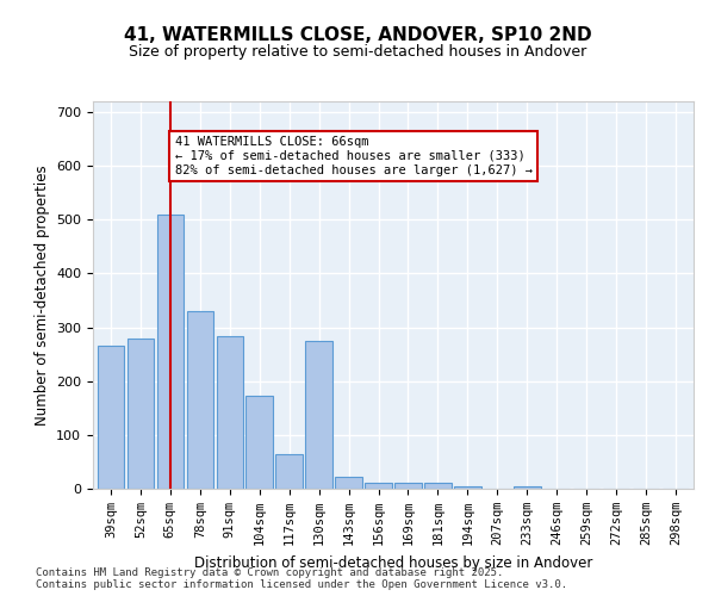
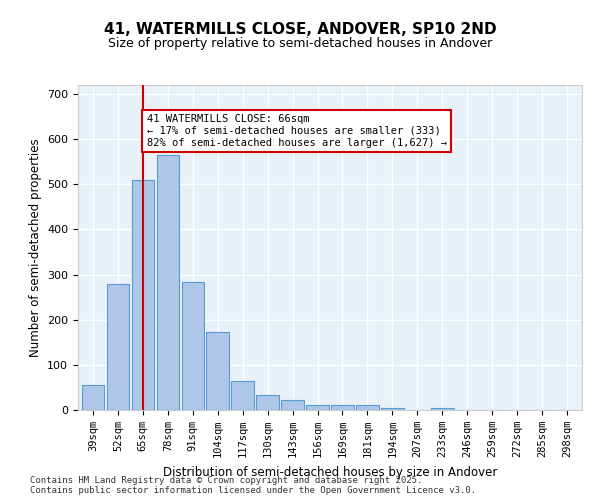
39sqm: 265 -> 55
78sqm: 330 -> 565
130sqm: 275 -> 33
